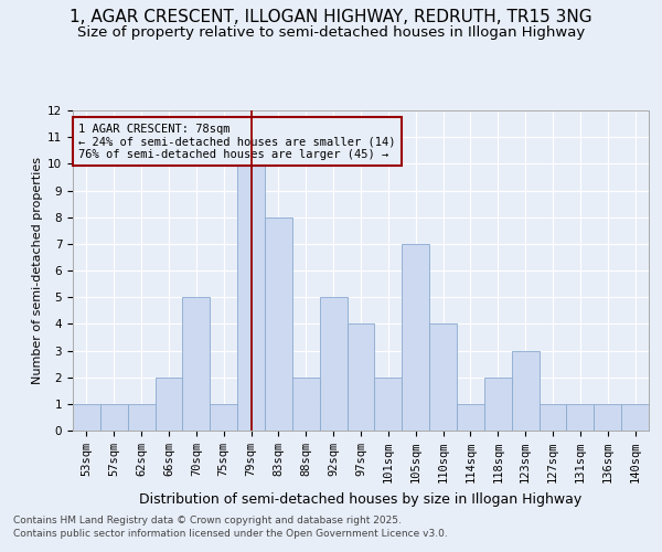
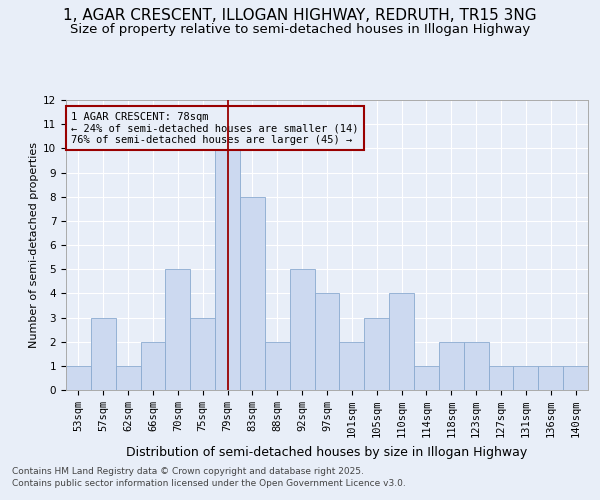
57sqm: 1 -> 3
75sqm: 1 -> 3
105sqm: 7 -> 3
123sqm: 3 -> 2
